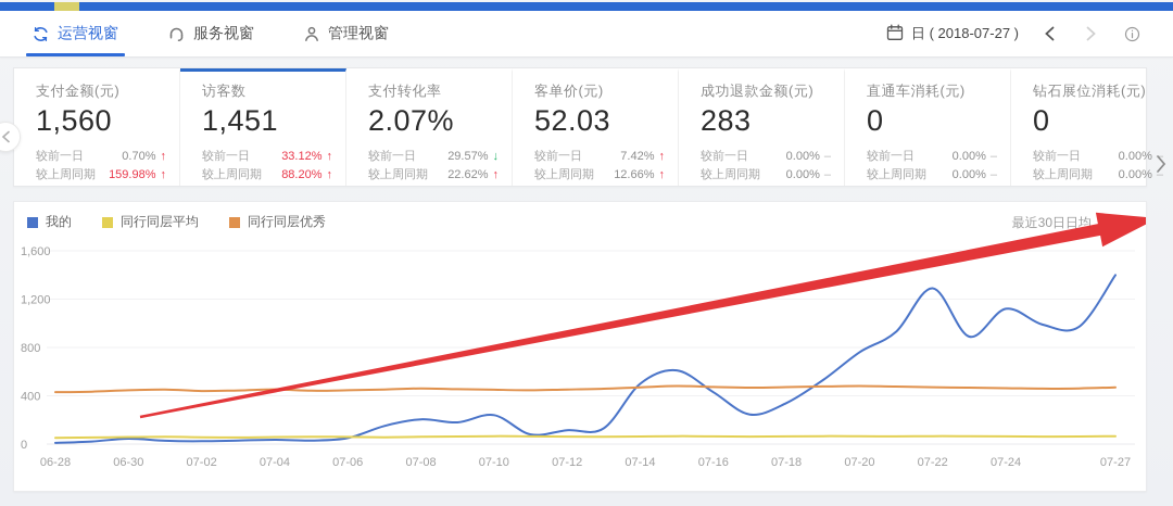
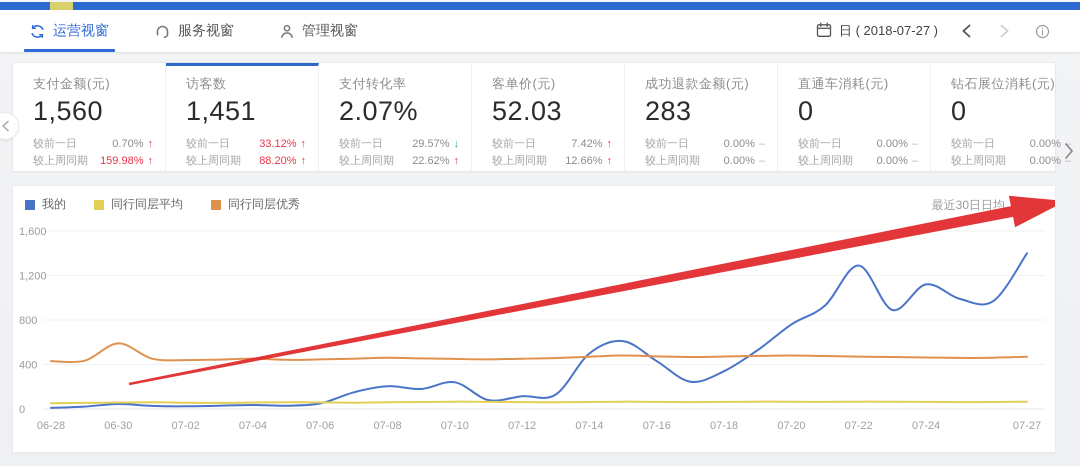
同行同层优秀/06-30: 450 -> 590
